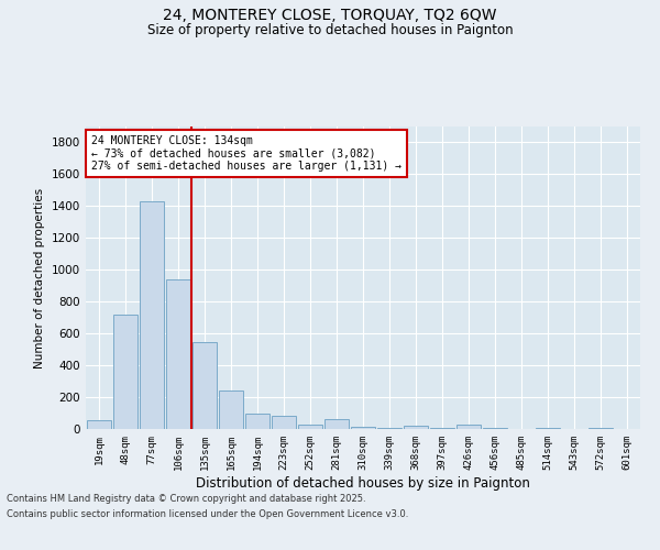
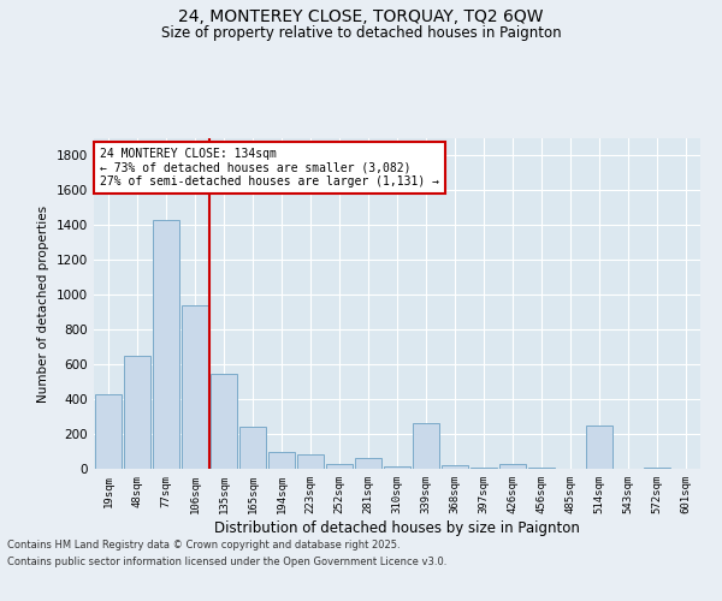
19sqm: 60 -> 430
48sqm: 720 -> 650
339sqm: 0 -> 260
514sqm: 0 -> 250
